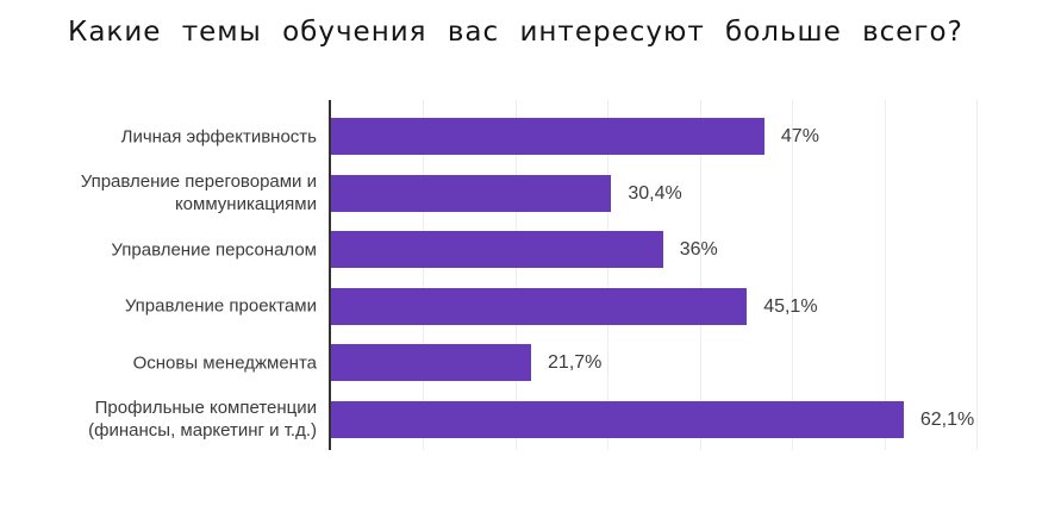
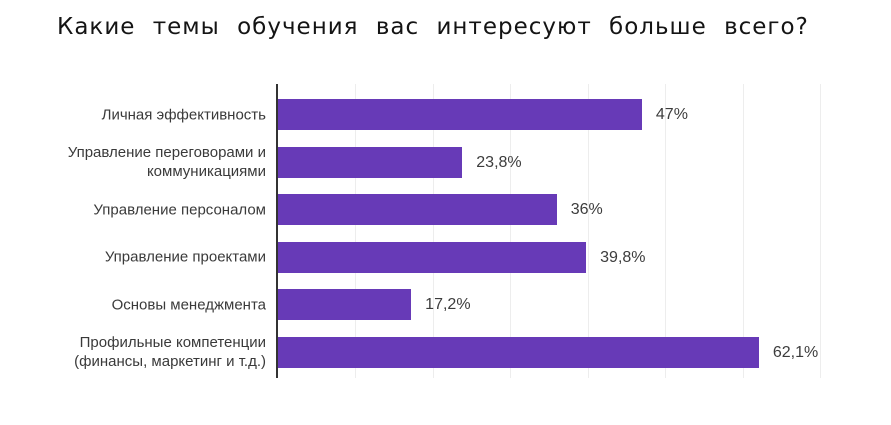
Управление переговорами и коммуникациями: 30,4% -> 23,8%
Управление проектами: 45,1% -> 39,8%
Основы менеджмента: 21,7% -> 17,2%
